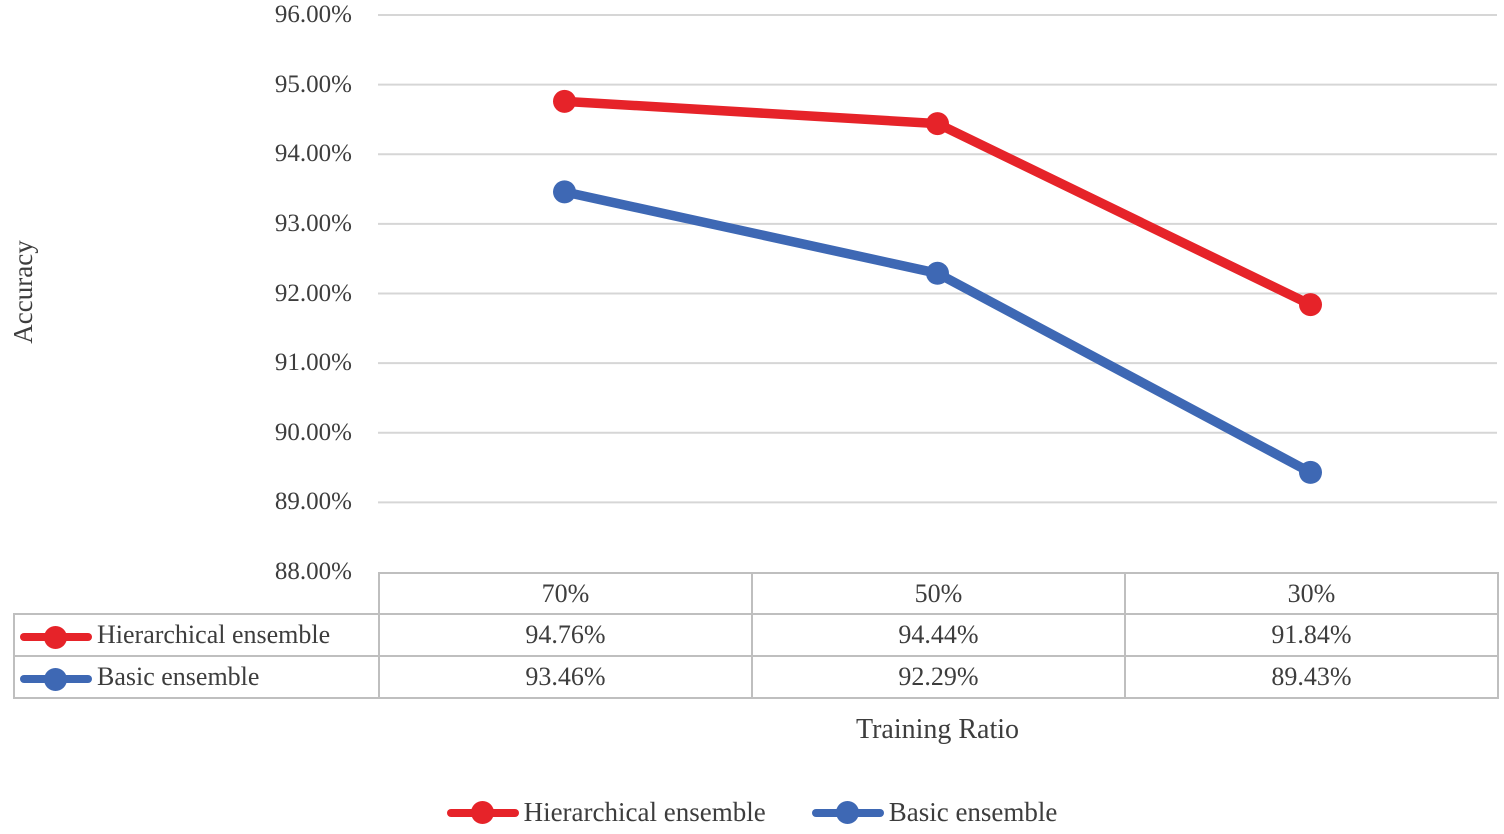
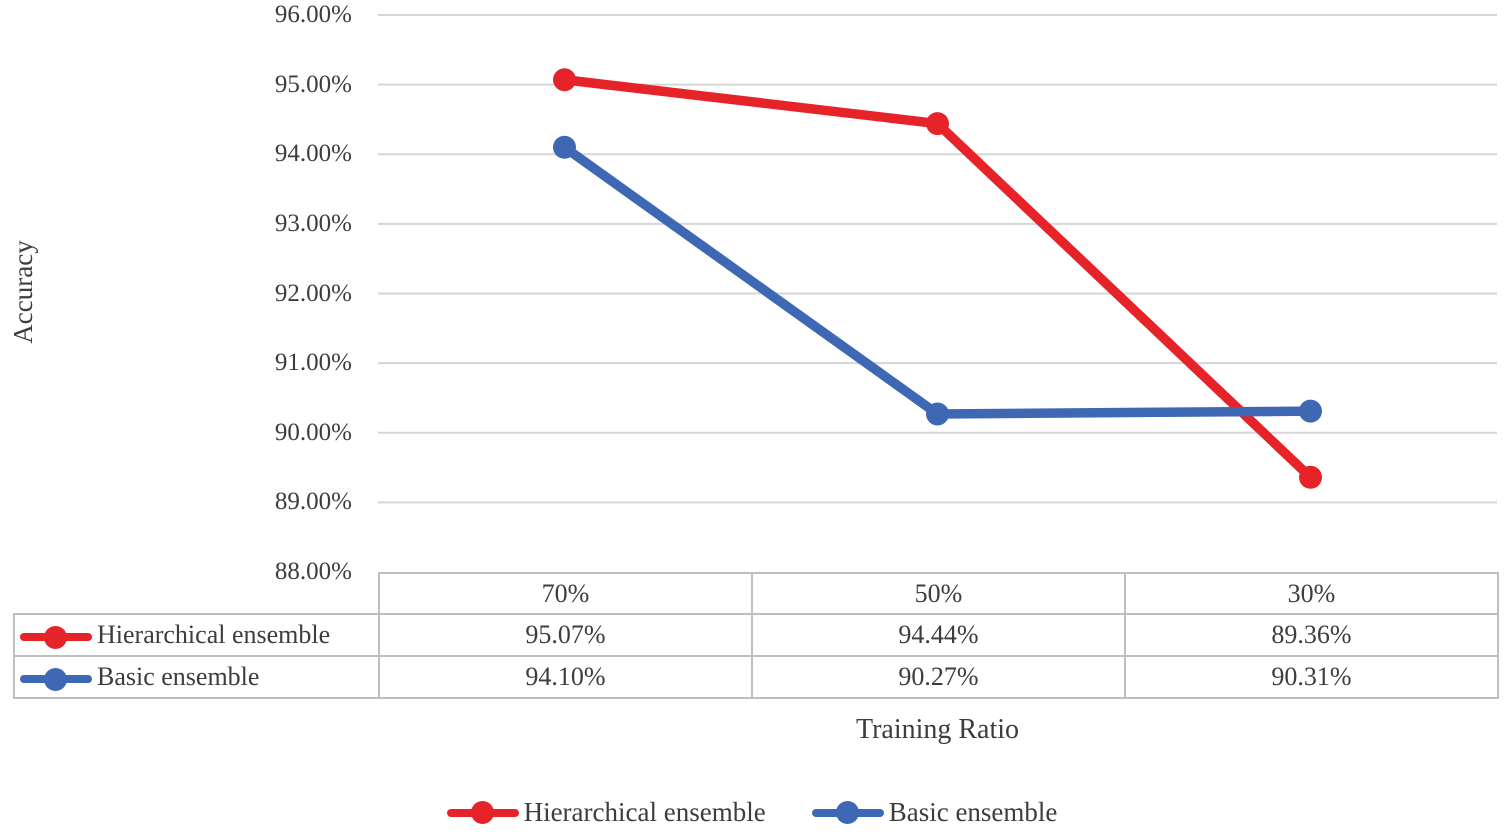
Hierarchical ensemble/70%: 94.76% -> 95.07%
Basic ensemble/70%: 93.46% -> 94.10%
Basic ensemble/50%: 92.29% -> 90.27%
Hierarchical ensemble/30%: 91.84% -> 89.36%
Basic ensemble/30%: 89.43% -> 90.31%
